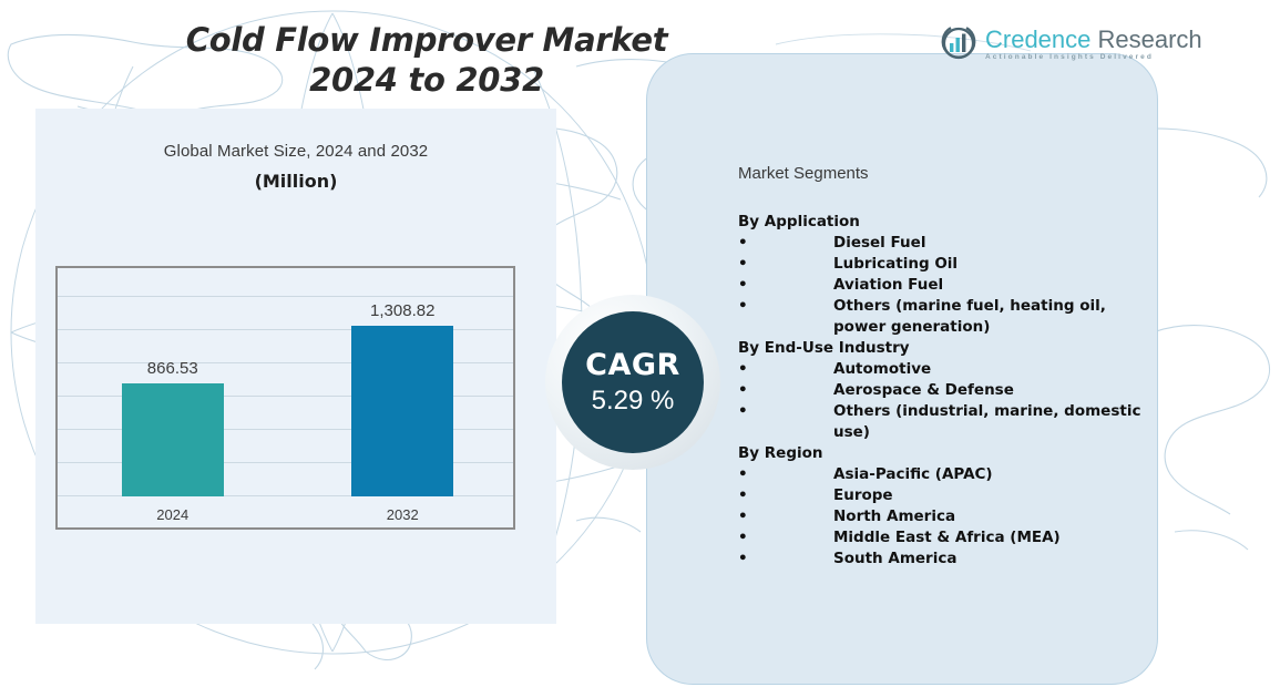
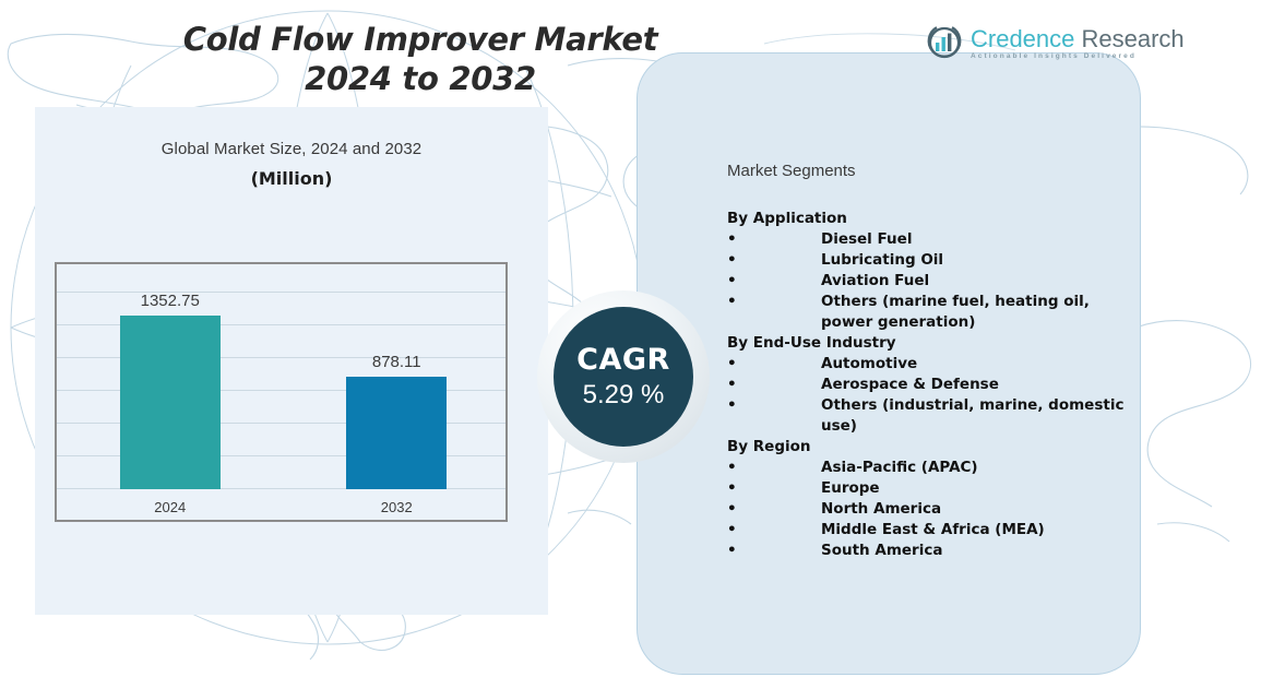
2024: 866.53 -> 1352.75
2032: 1,308.82 -> 878.11
